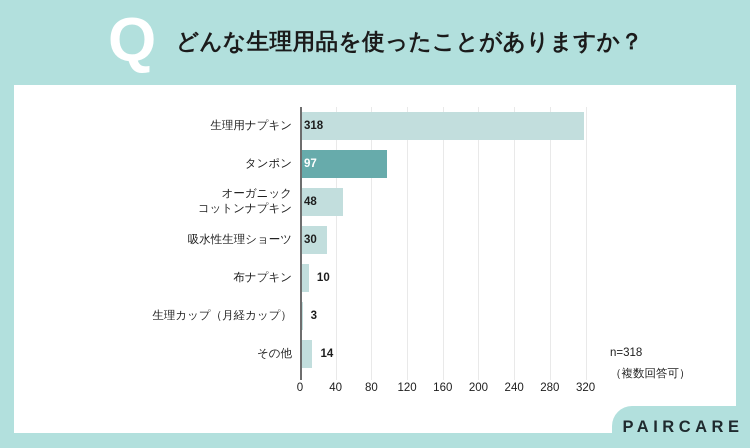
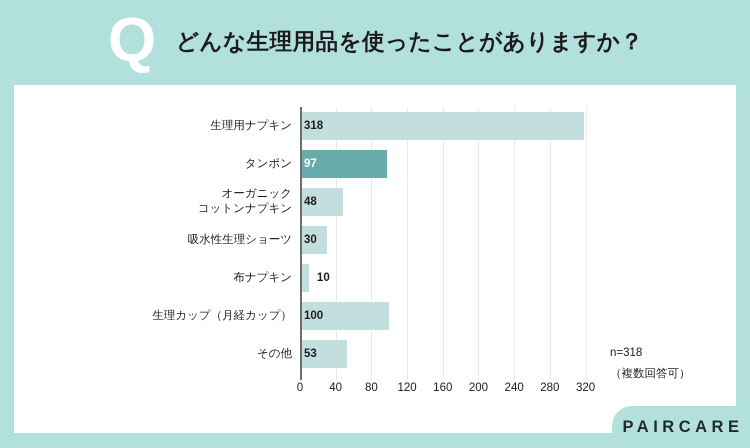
生理カップ（月経カップ）: 3 -> 100
その他: 14 -> 53
